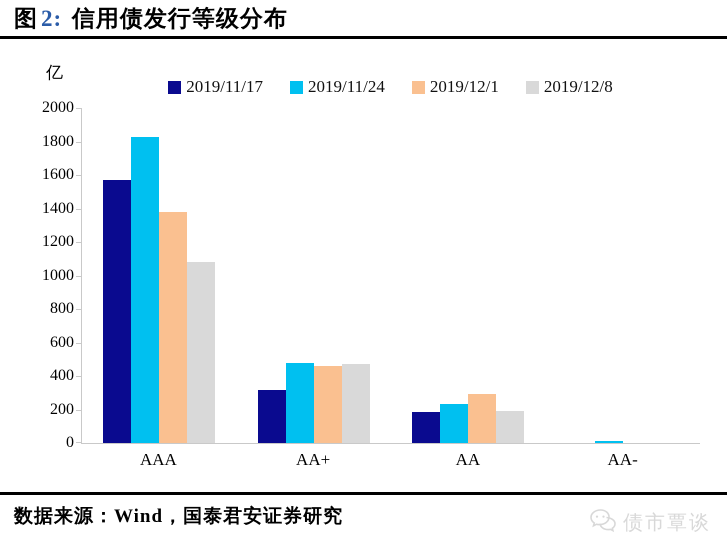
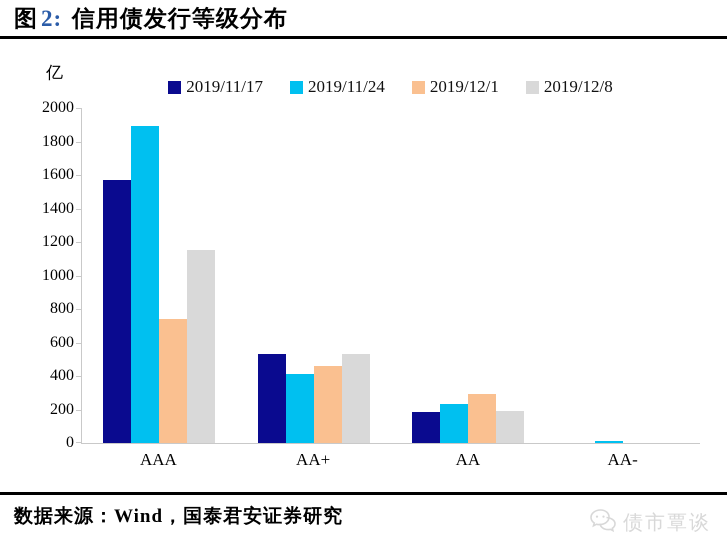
2019/11/24/AAA: 1820 -> 1890
2019/12/1/AAA: 1380 -> 740
2019/12/8/AAA: 1080 -> 1150
2019/11/17/AA+: 320 -> 530
2019/11/24/AA+: 480 -> 410
2019/12/8/AA+: 470 -> 530
